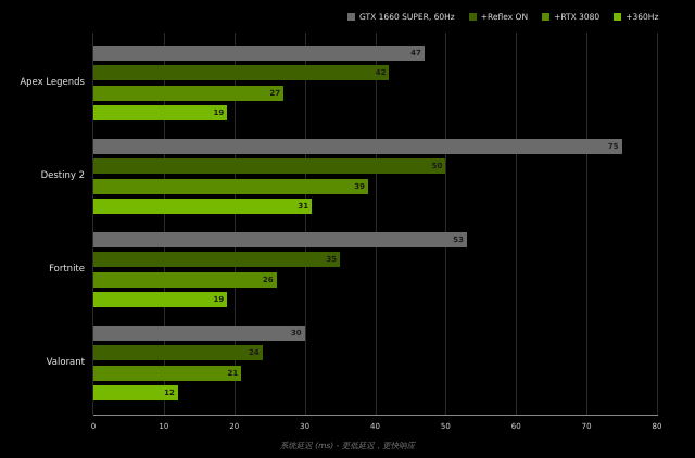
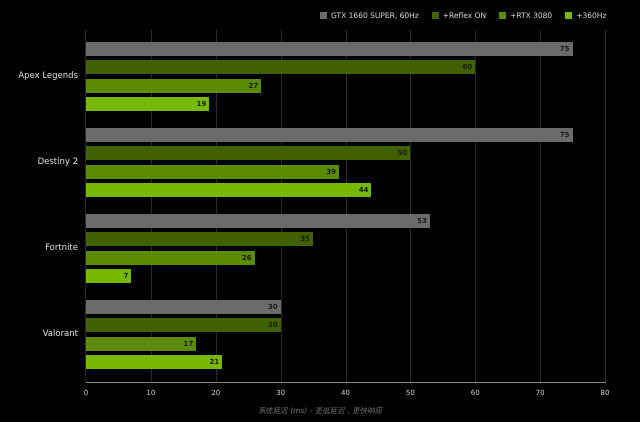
GTX 1660 SUPER, 60Hz/Apex Legends: 47 -> 75
+Reflex ON/Apex Legends: 42 -> 60
+360Hz/Destiny 2: 31 -> 44
+360Hz/Fortnite: 19 -> 7
+Reflex ON/Valorant: 24 -> 30
+RTX 3080/Valorant: 21 -> 17
+360Hz/Valorant: 12 -> 21
